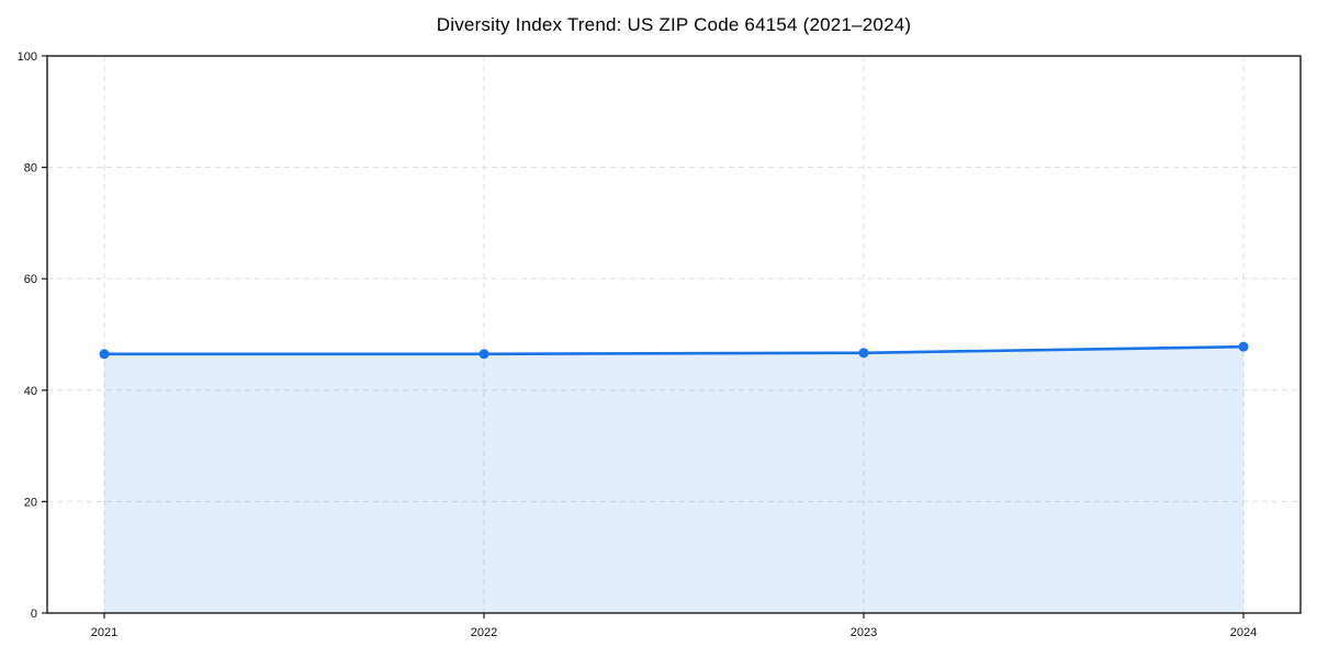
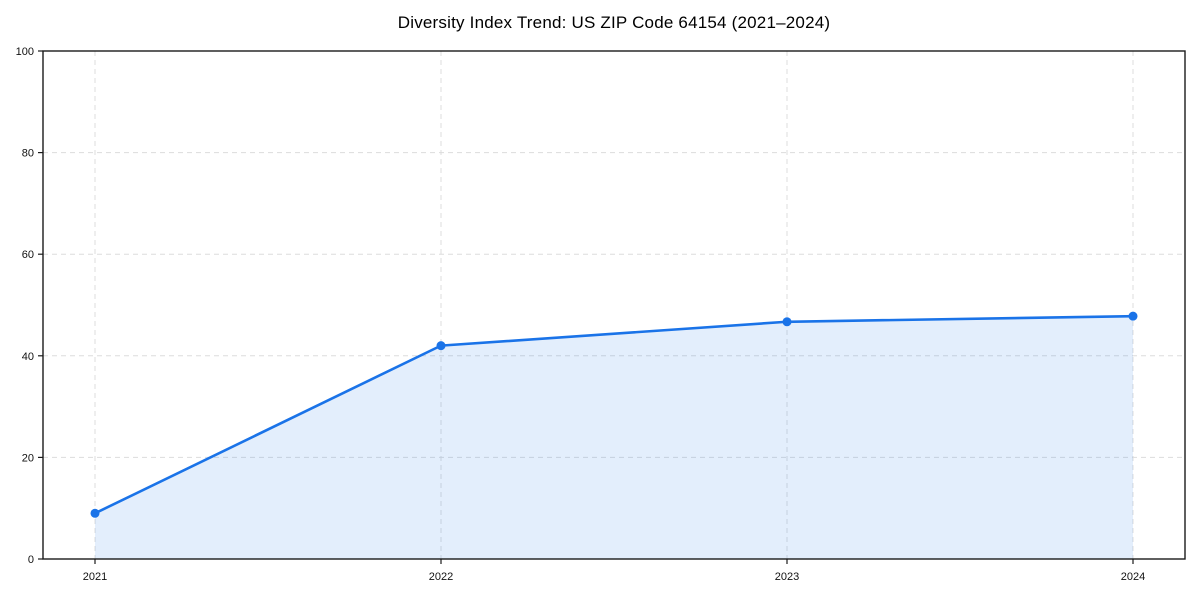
2021: 46 -> 9
2022: 46 -> 42
